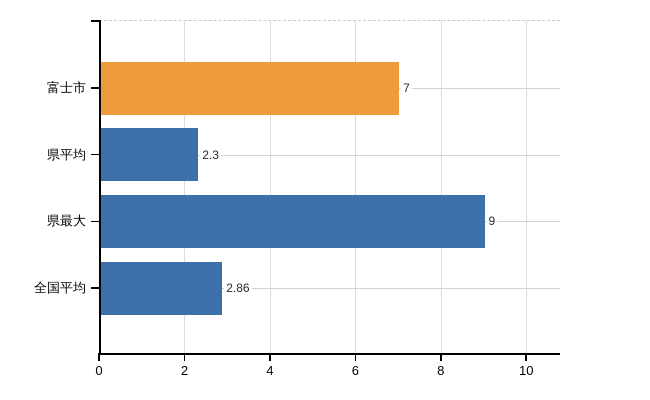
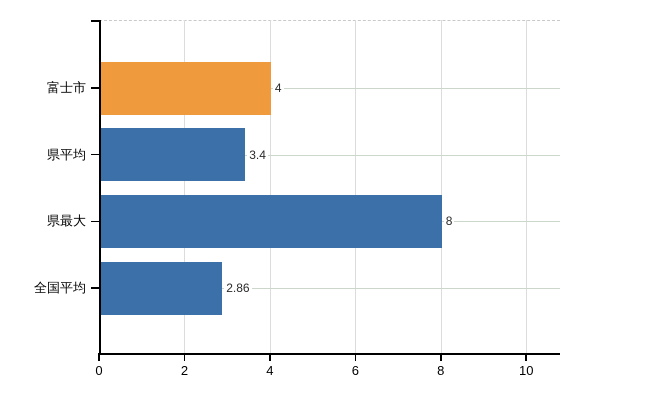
富士市: 7 -> 4
県平均: 2.3 -> 3.4
県最大: 9 -> 8
